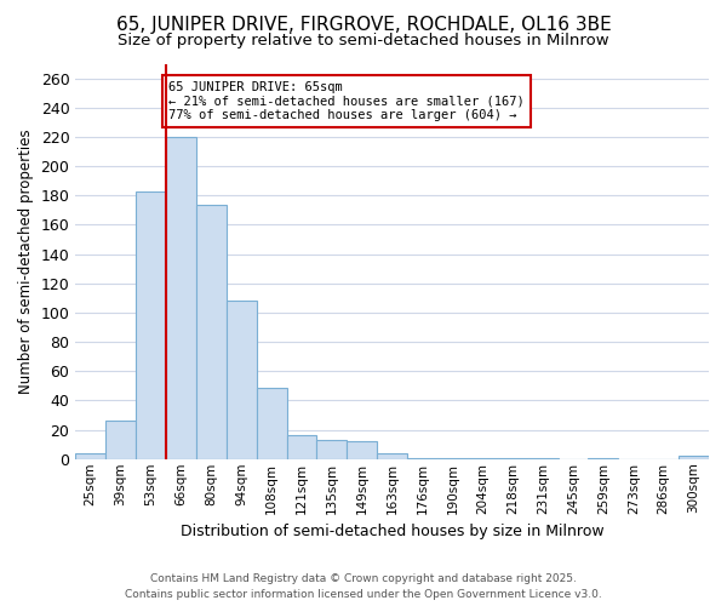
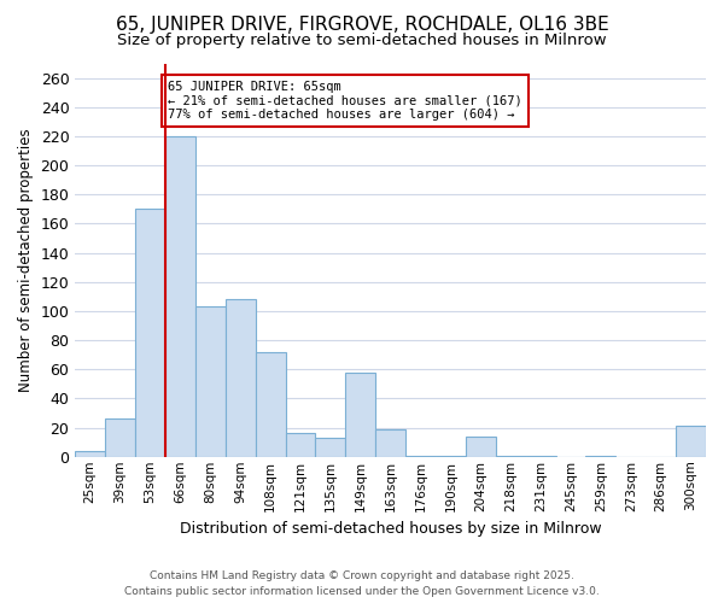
53sqm: 183 -> 170
80sqm: 174 -> 103
108sqm: 49 -> 72
149sqm: 12 -> 58
163sqm: 4 -> 19
204sqm: 1 -> 14
300sqm: 2 -> 21
